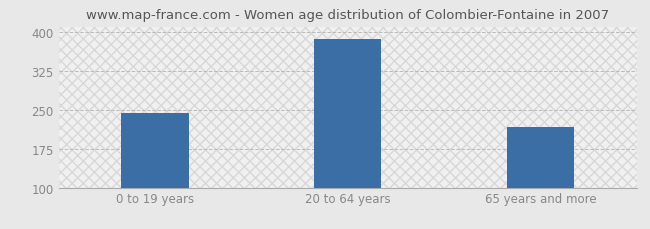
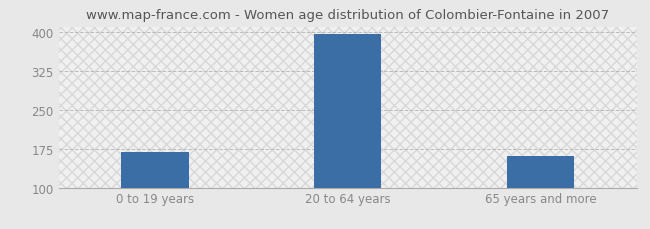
0 to 19 years: 244 -> 168
20 to 64 years: 386 -> 396
65 years and more: 216 -> 160
